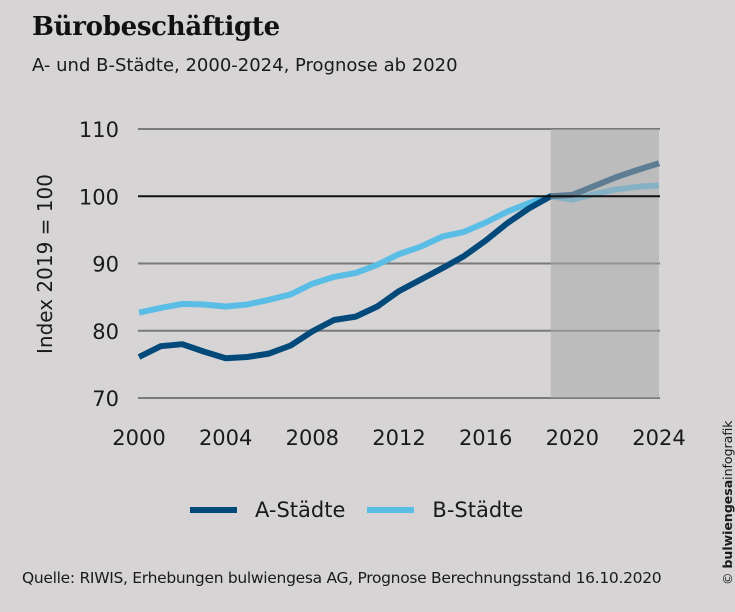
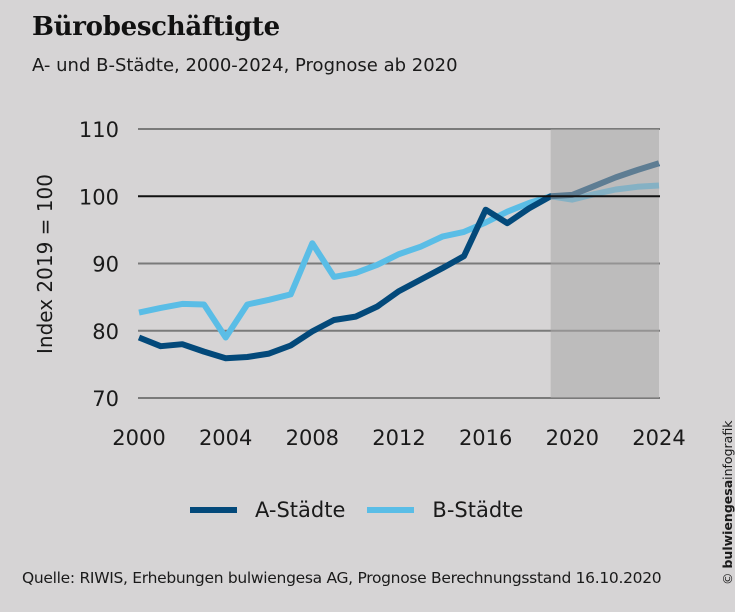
A-Städte/2000: 76 -> 79
B-Städte/2004: 84 -> 79
B-Städte/2008: 87 -> 93
A-Städte/2016: 93 -> 98
